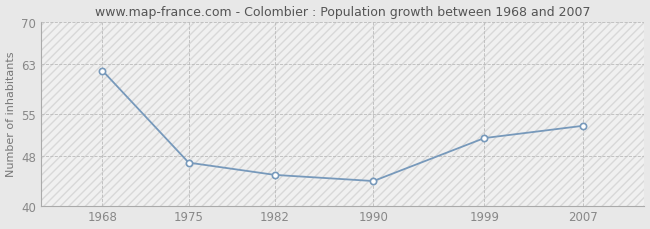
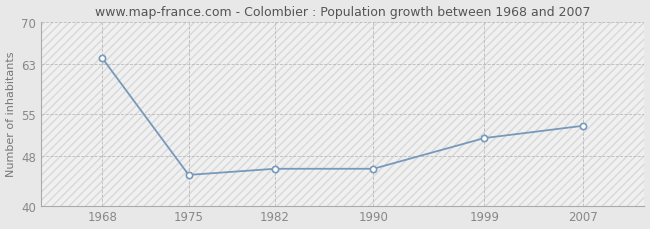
1968: 62 -> 64
1975: 47 -> 45
1982: 45 -> 46
1990: 44 -> 46
